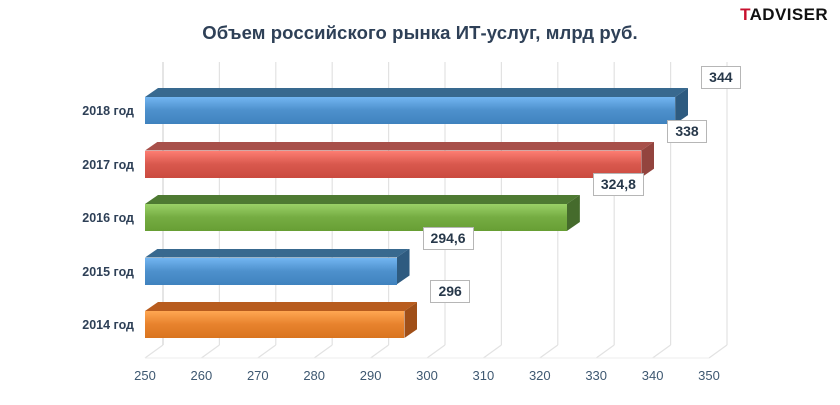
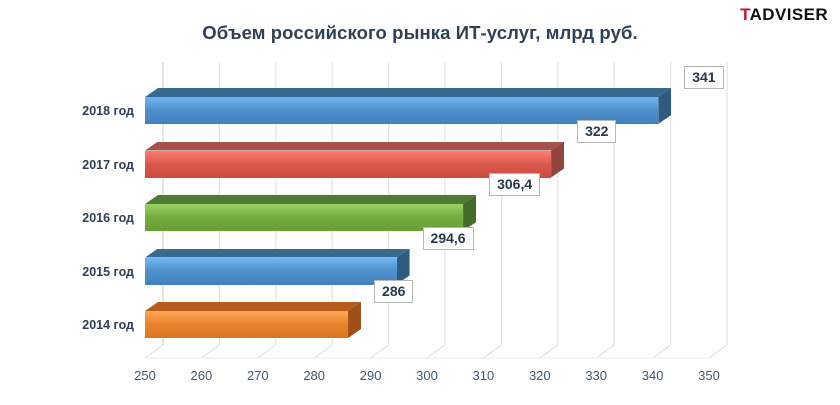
2018 год: 344 -> 341
2017 год: 338 -> 322
2016 год: 324,8 -> 306,4
2014 год: 296 -> 286
